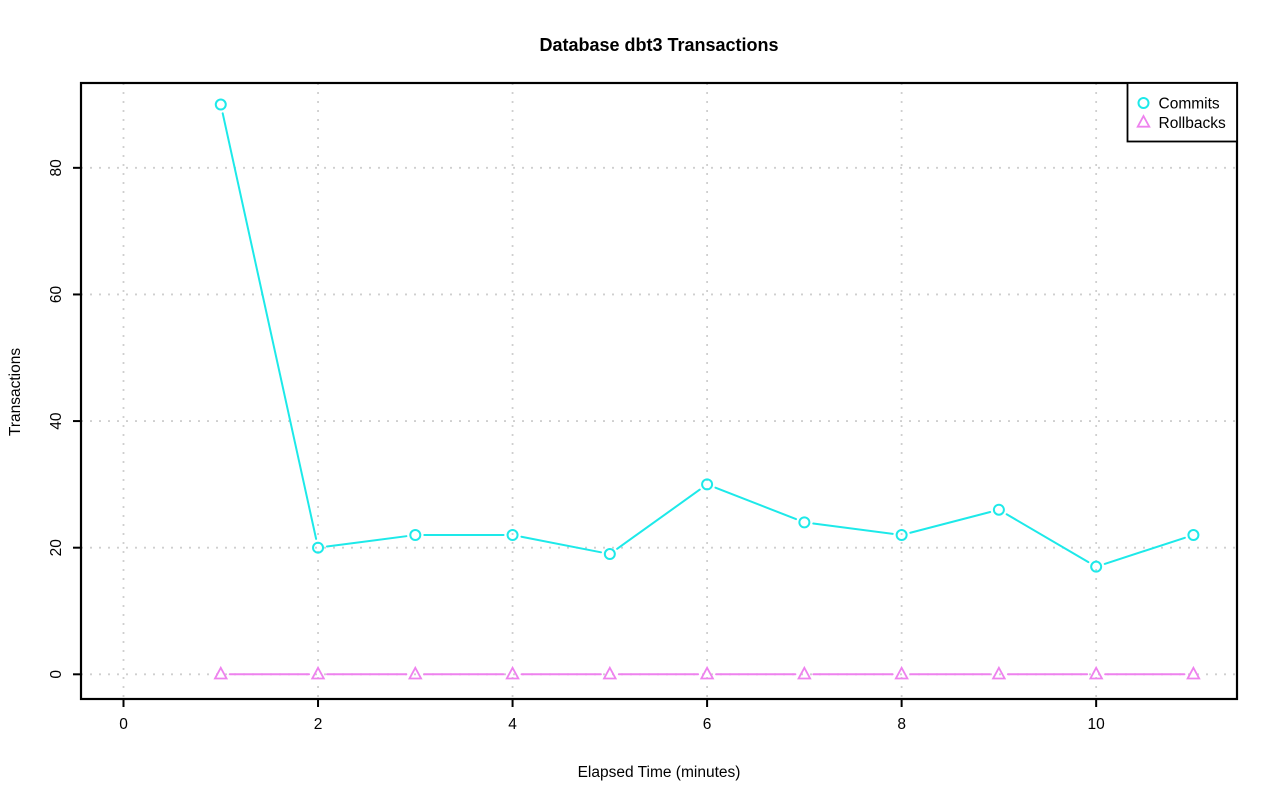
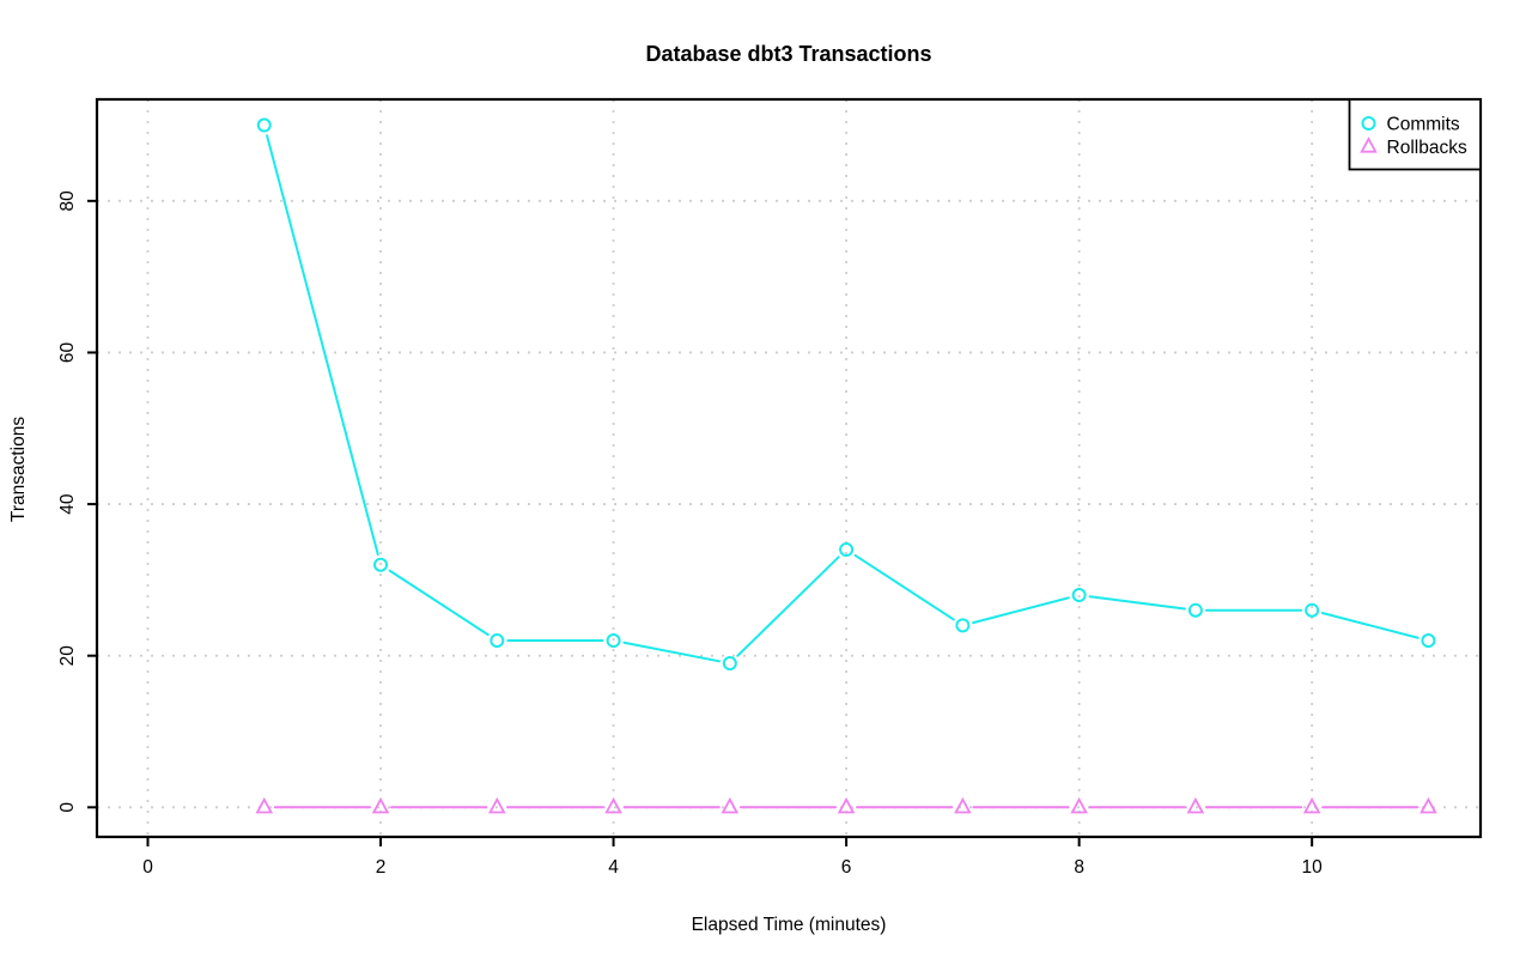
Commits/2: 20 -> 32
Commits/6: 30 -> 34
Commits/8: 22 -> 28
Commits/10: 17 -> 26
